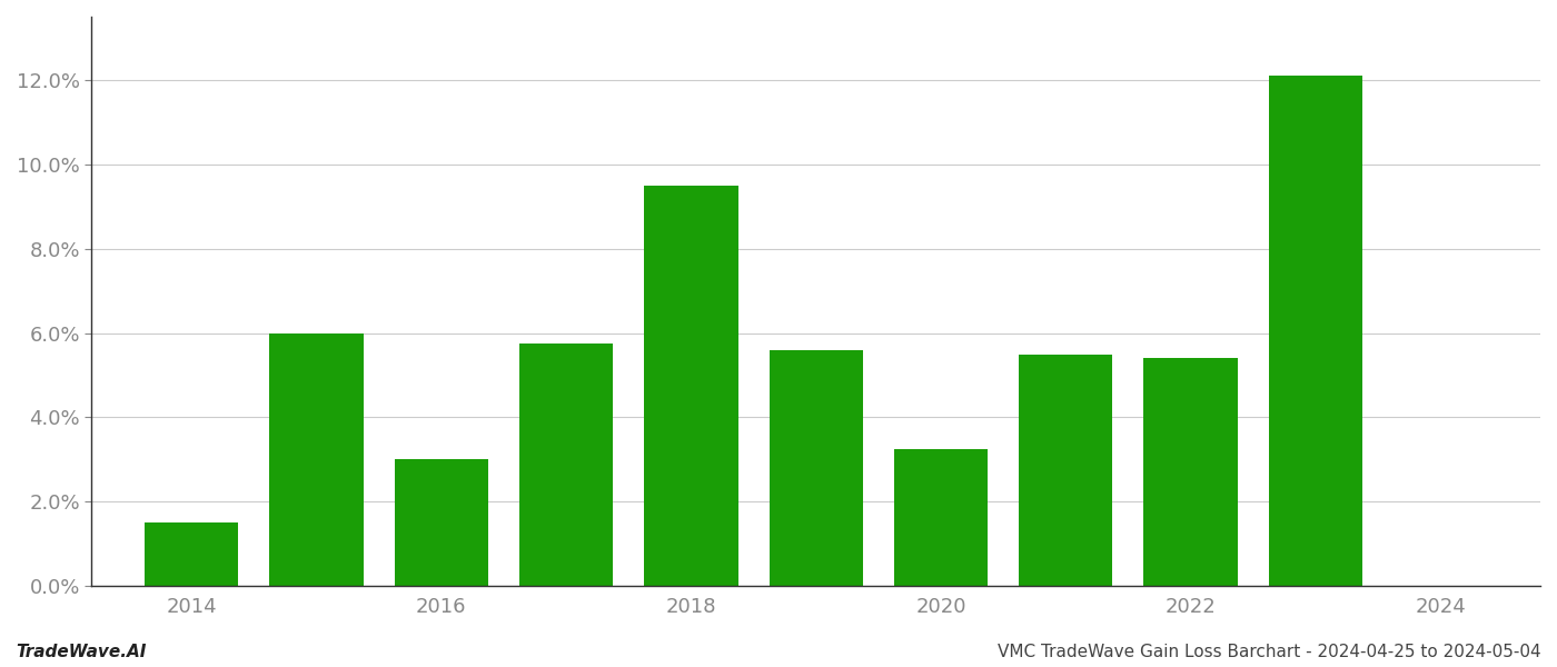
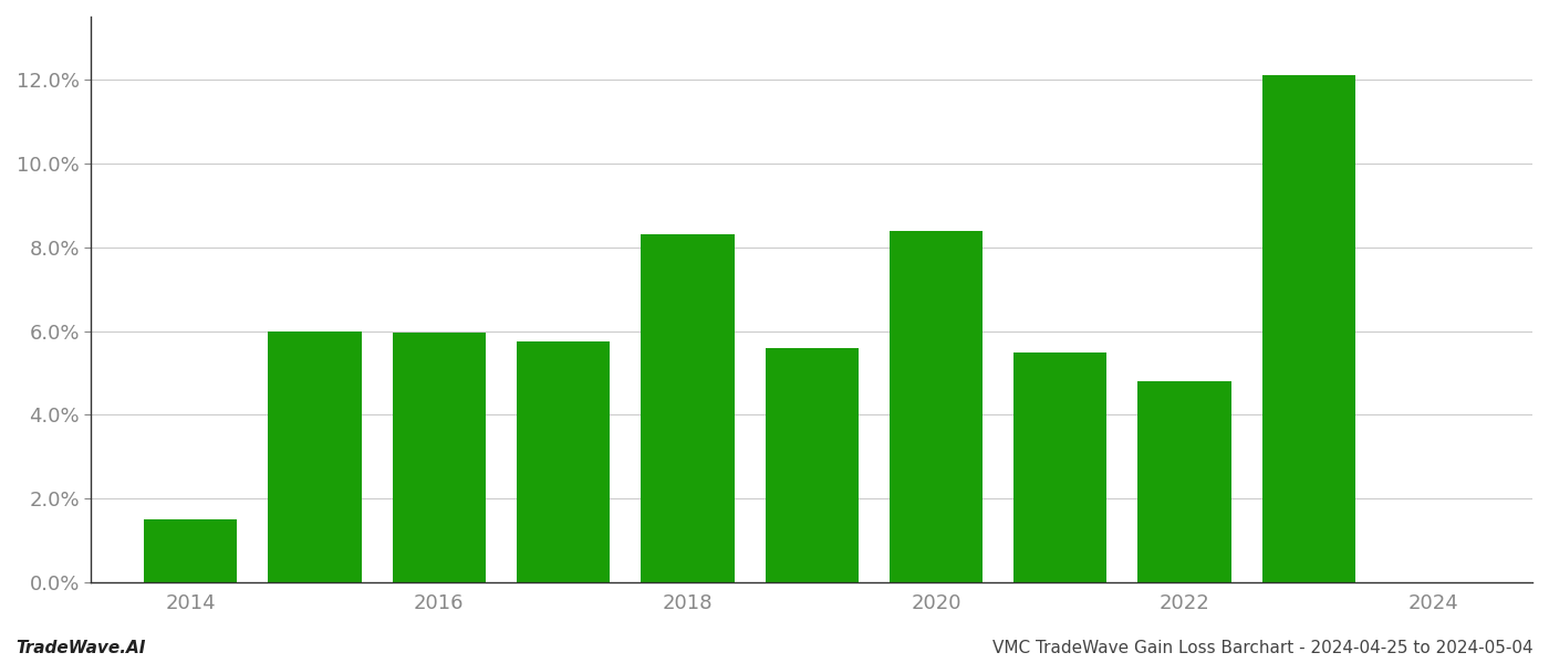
2016: 3.00% -> 5.95%
2018: 9.50% -> 8.30%
2020: 3.25% -> 8.40%
2022: 5.40% -> 4.80%
